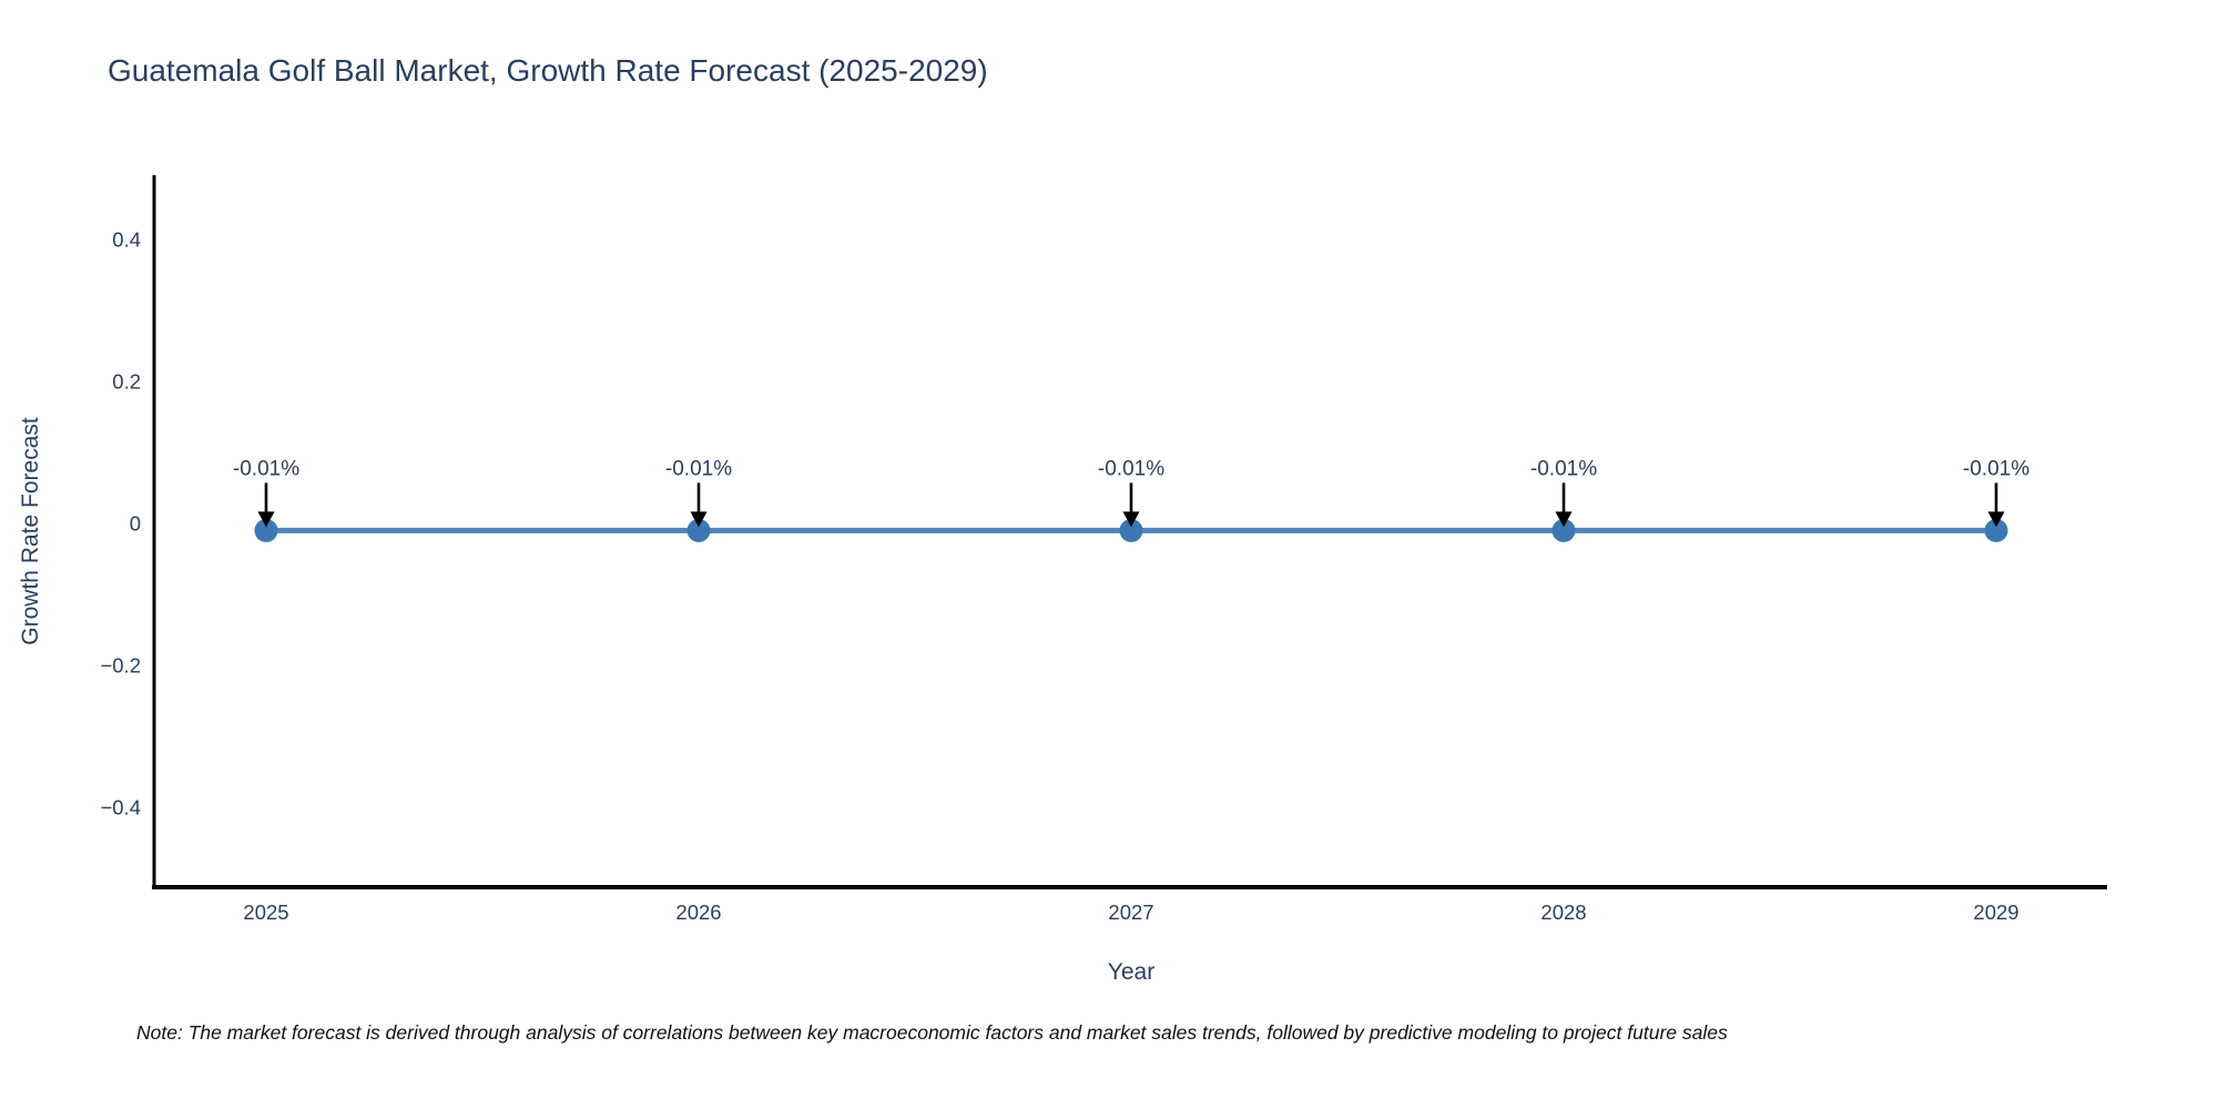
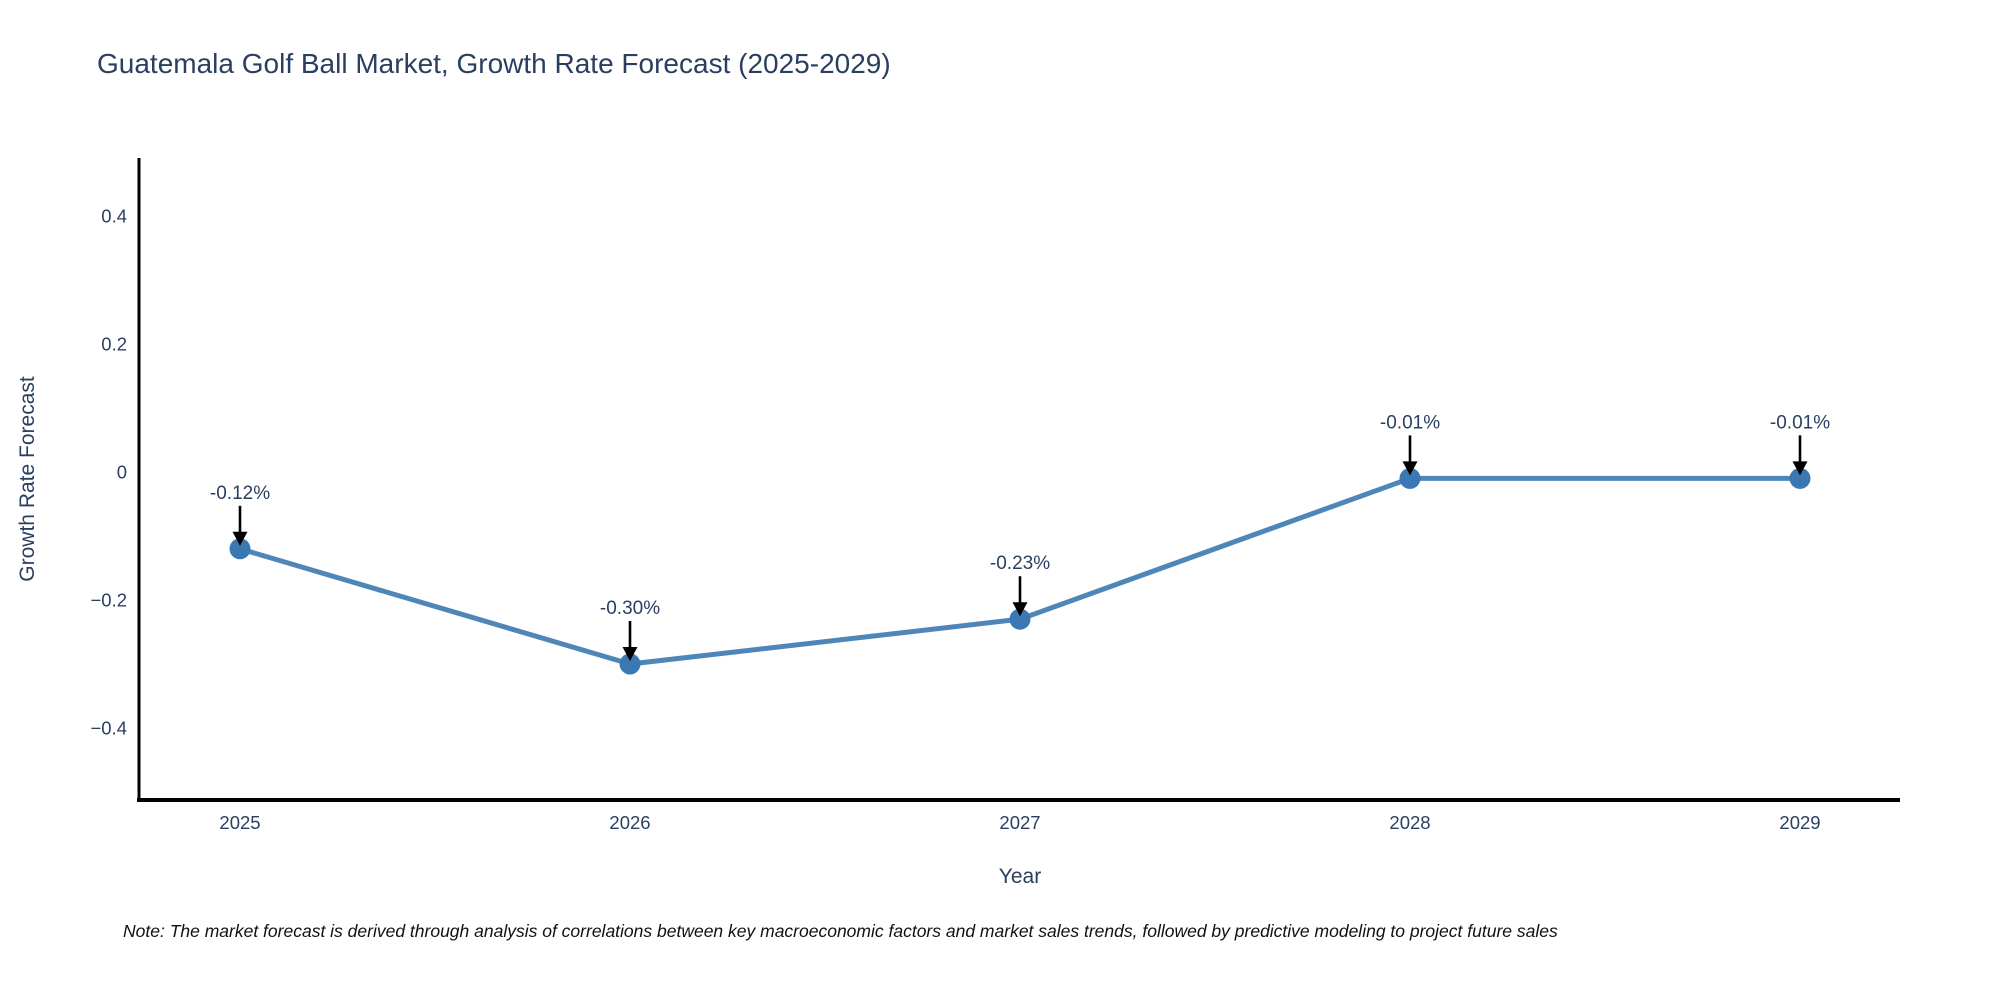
2025: -0.01% -> -0.12%
2026: -0.01% -> -0.30%
2027: -0.01% -> -0.23%
